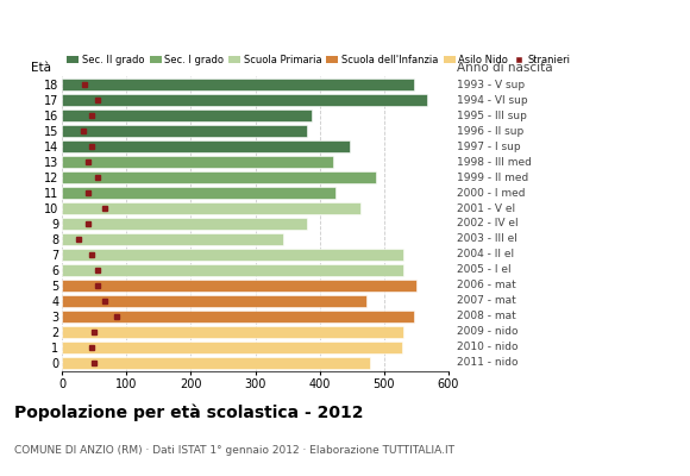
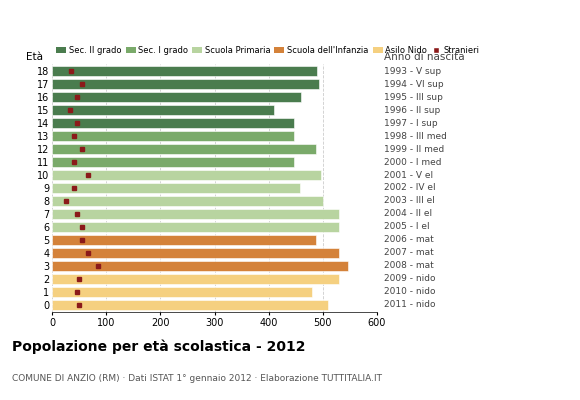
18: 546 -> 490
17: 566 -> 493
16: 388 -> 460
15: 380 -> 410
13: 420 -> 447
11: 424 -> 447
10: 464 -> 497
9: 380 -> 457
8: 344 -> 500
5: 550 -> 487
4: 472 -> 530
1: 528 -> 480
0: 478 -> 510
